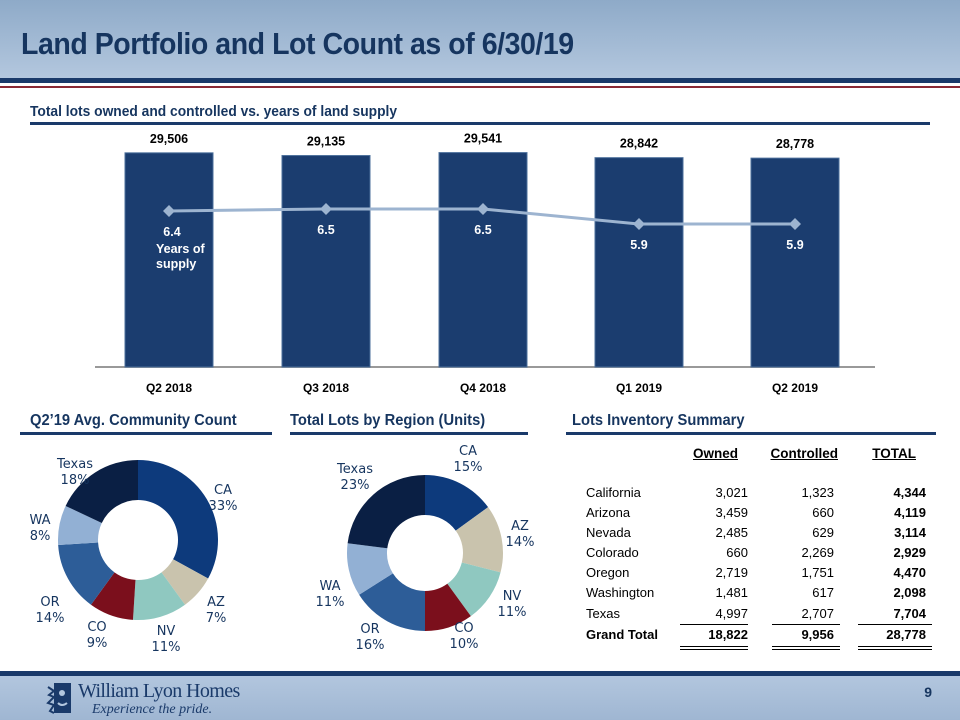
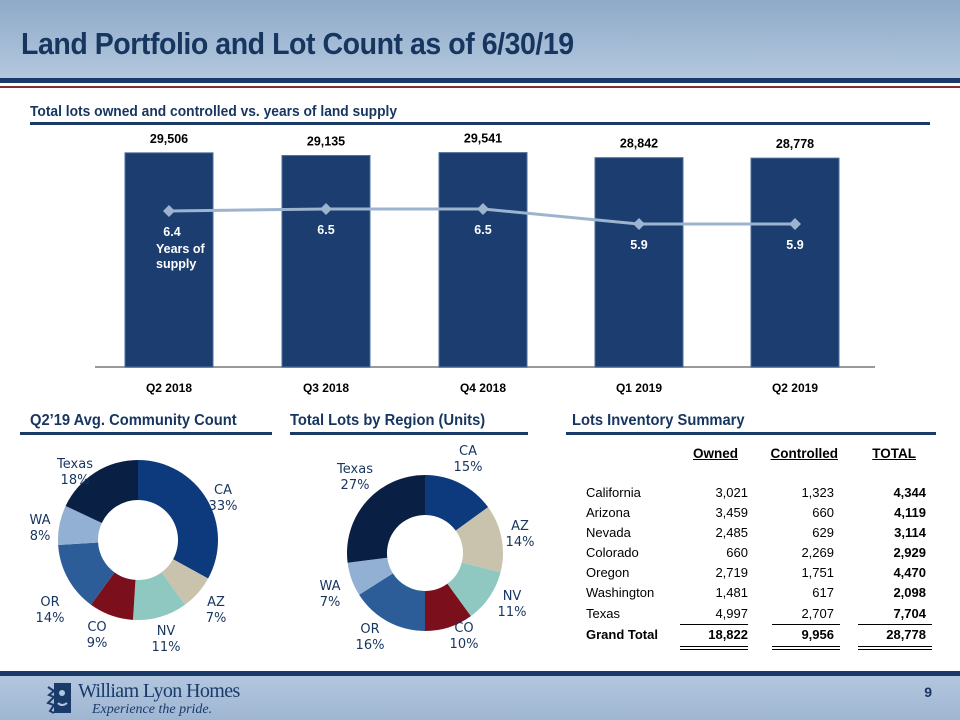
Total Lots by Region (Units)/WA: 11% -> 7%
Total Lots by Region (Units)/Texas: 23% -> 27%
